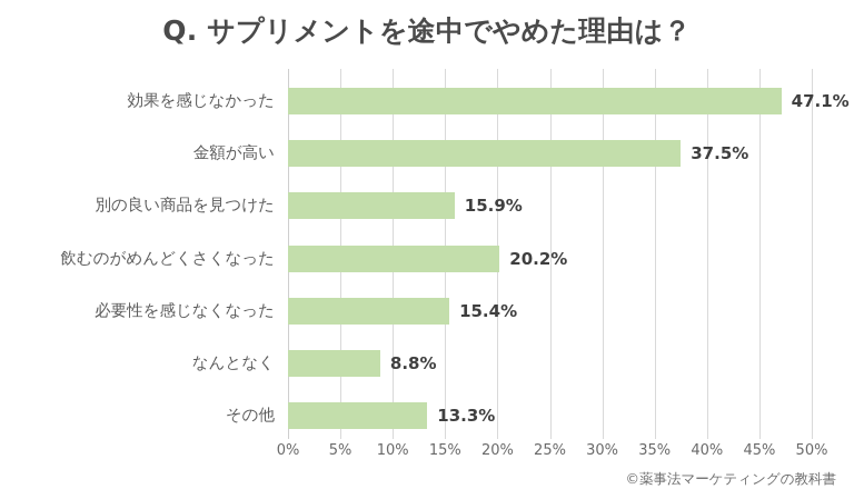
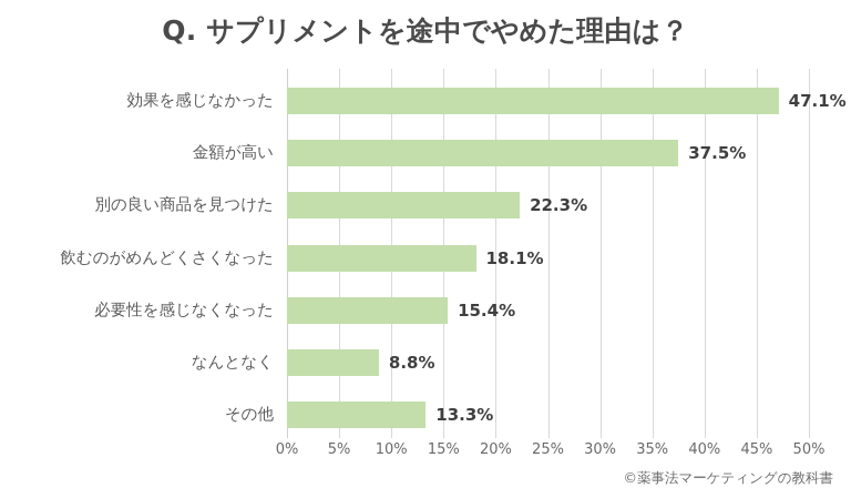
別の良い商品を見つけた: 15.9% -> 22.3%
飲むのがめんどくさくなった: 20.2% -> 18.1%
